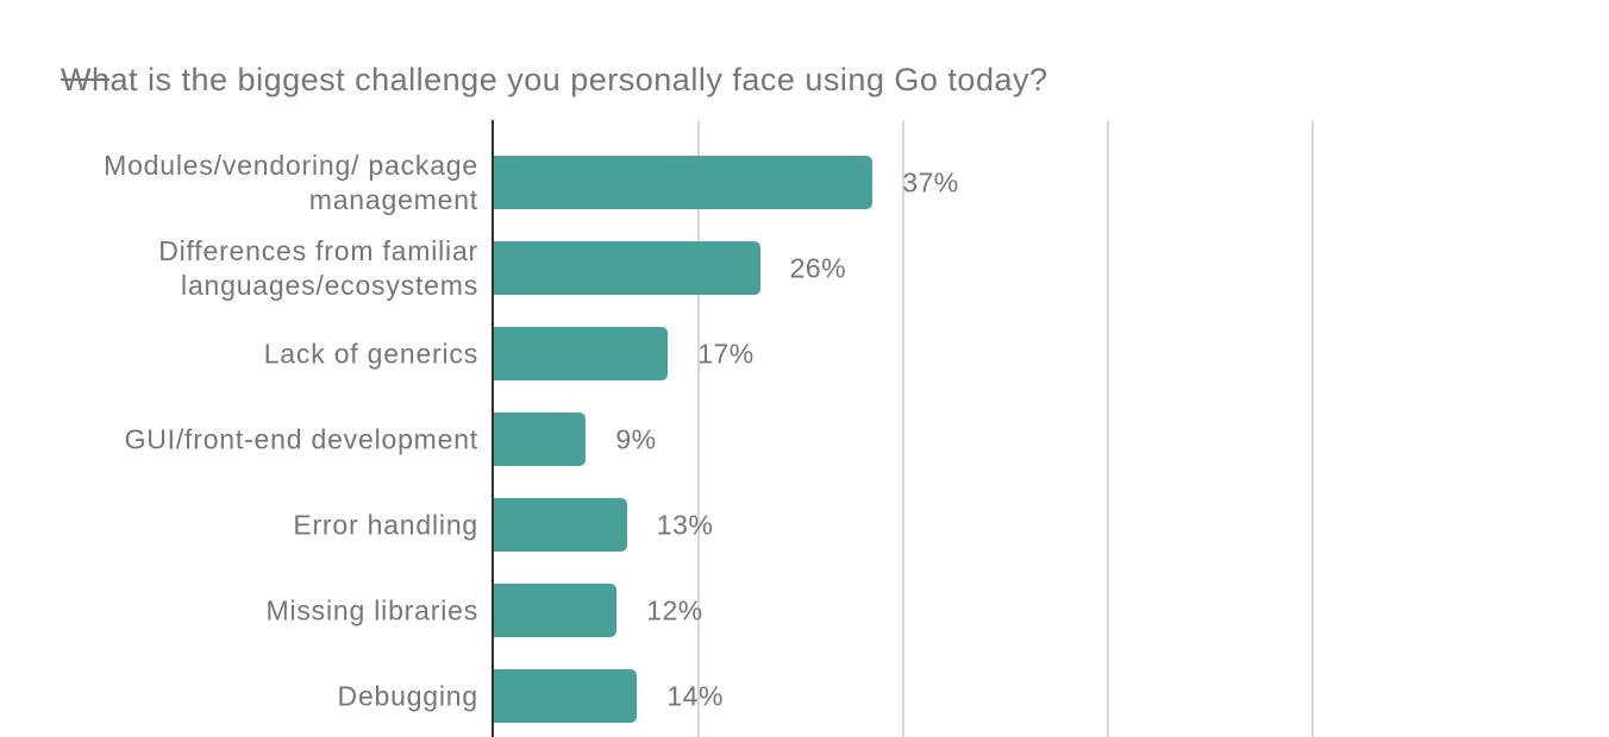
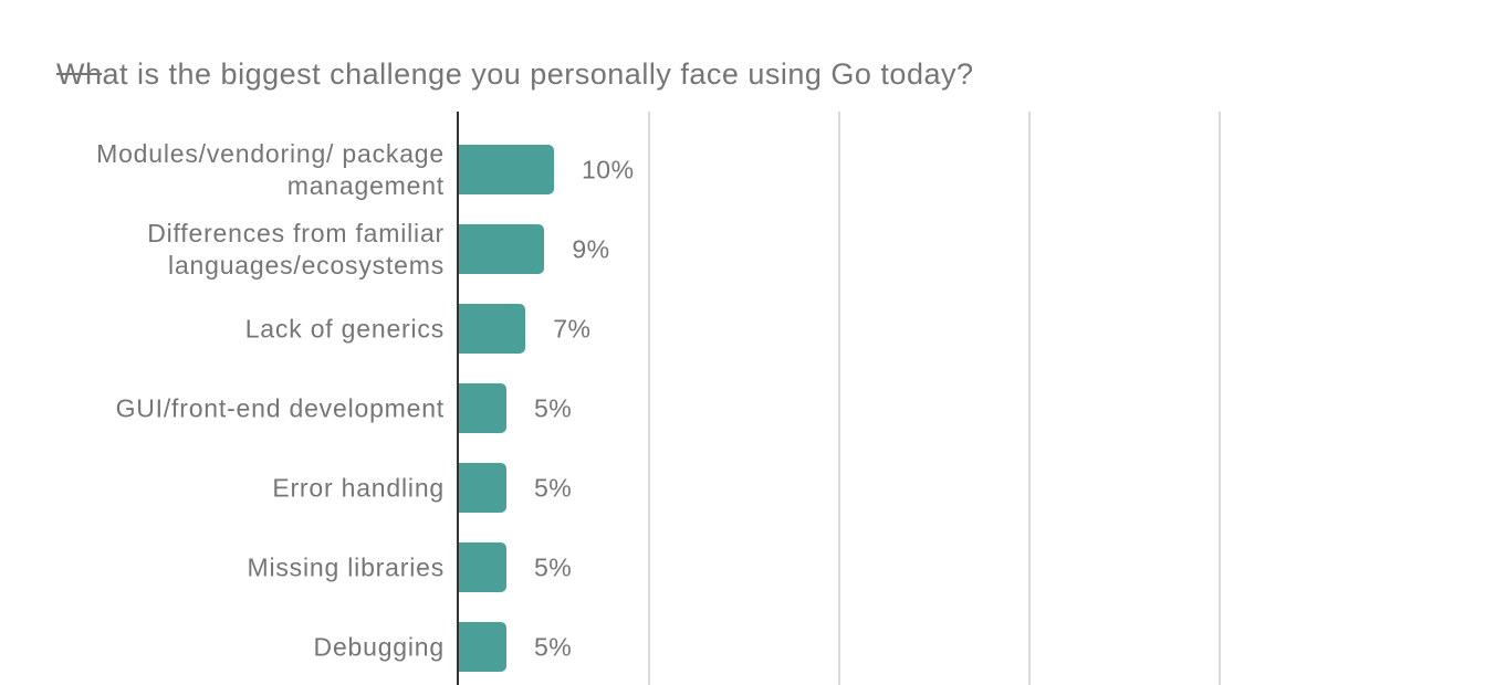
Modules/vendoring/ package management: 37% -> 10%
Differences from familiar languages/ecosystems: 26% -> 9%
Lack of generics: 17% -> 7%
GUI/front-end development: 9% -> 5%
Error handling: 13% -> 5%
Missing libraries: 12% -> 5%
Debugging: 14% -> 5%
